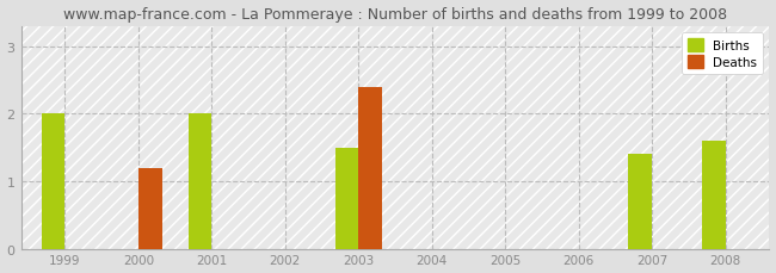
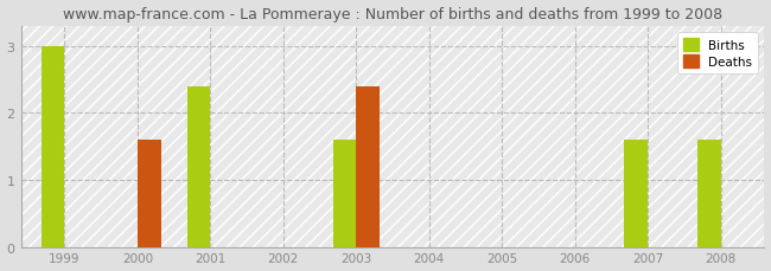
Births/1999: 2.0 -> 3.0
Deaths/2000: 1.2 -> 1.6
Births/2001: 2.0 -> 2.4
Births/2003: 1.5 -> 1.6
Births/2007: 1.4 -> 1.6
